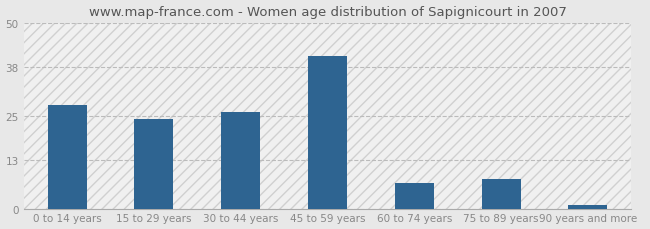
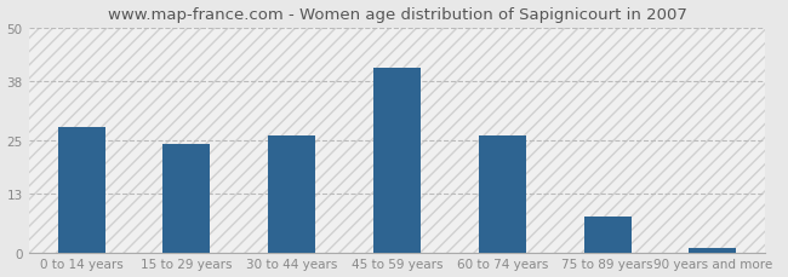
60 to 74 years: 7 -> 26
